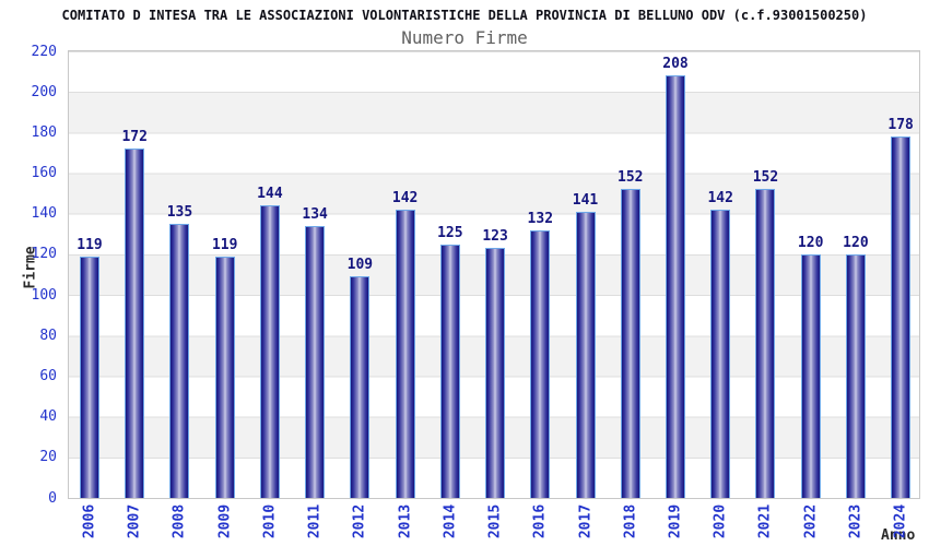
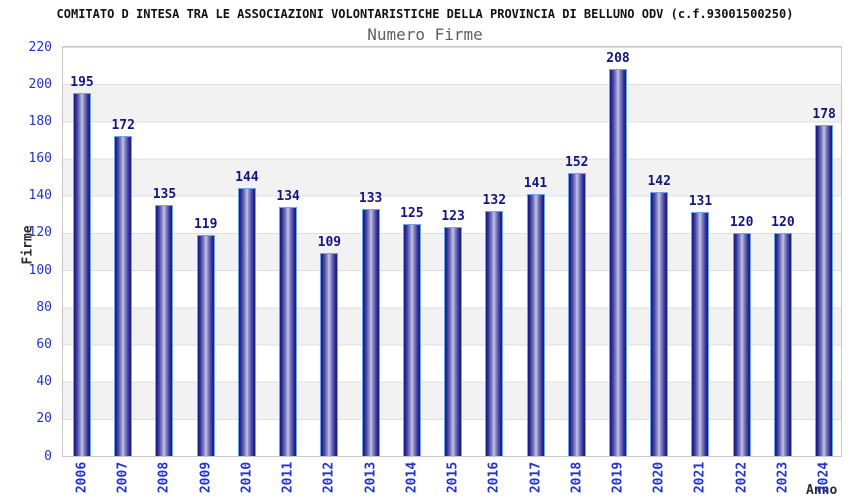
2006: 119 -> 195
2013: 142 -> 133
2021: 152 -> 131
